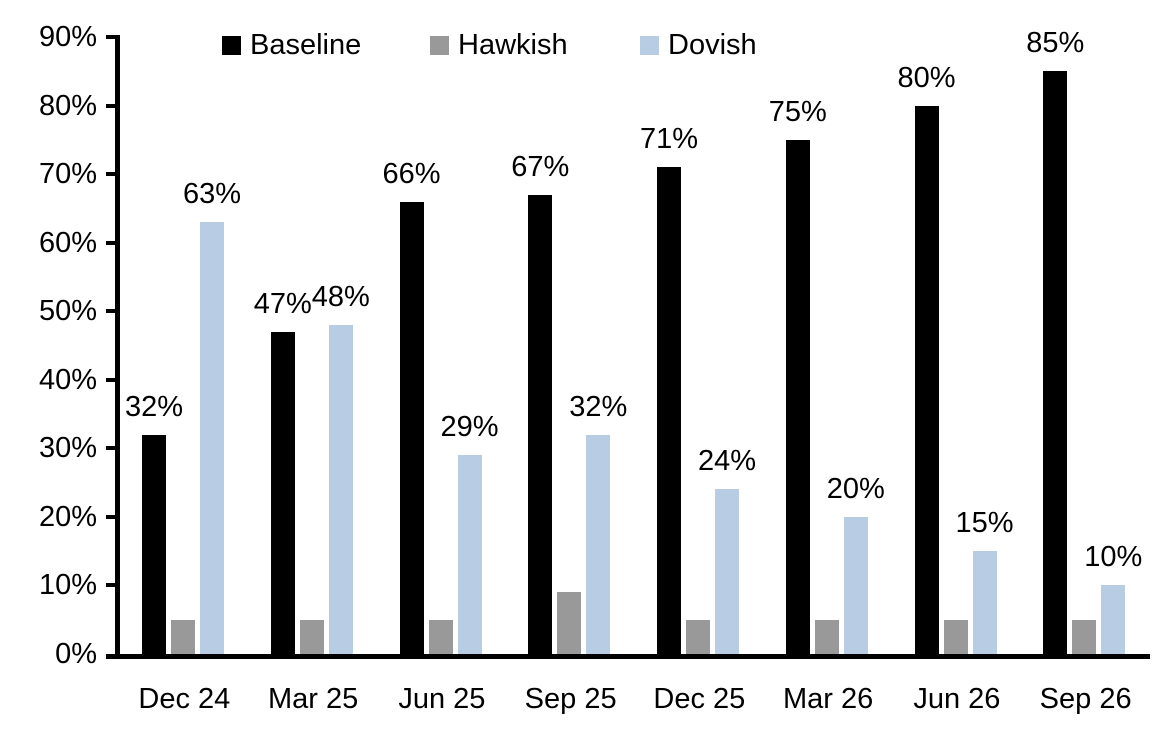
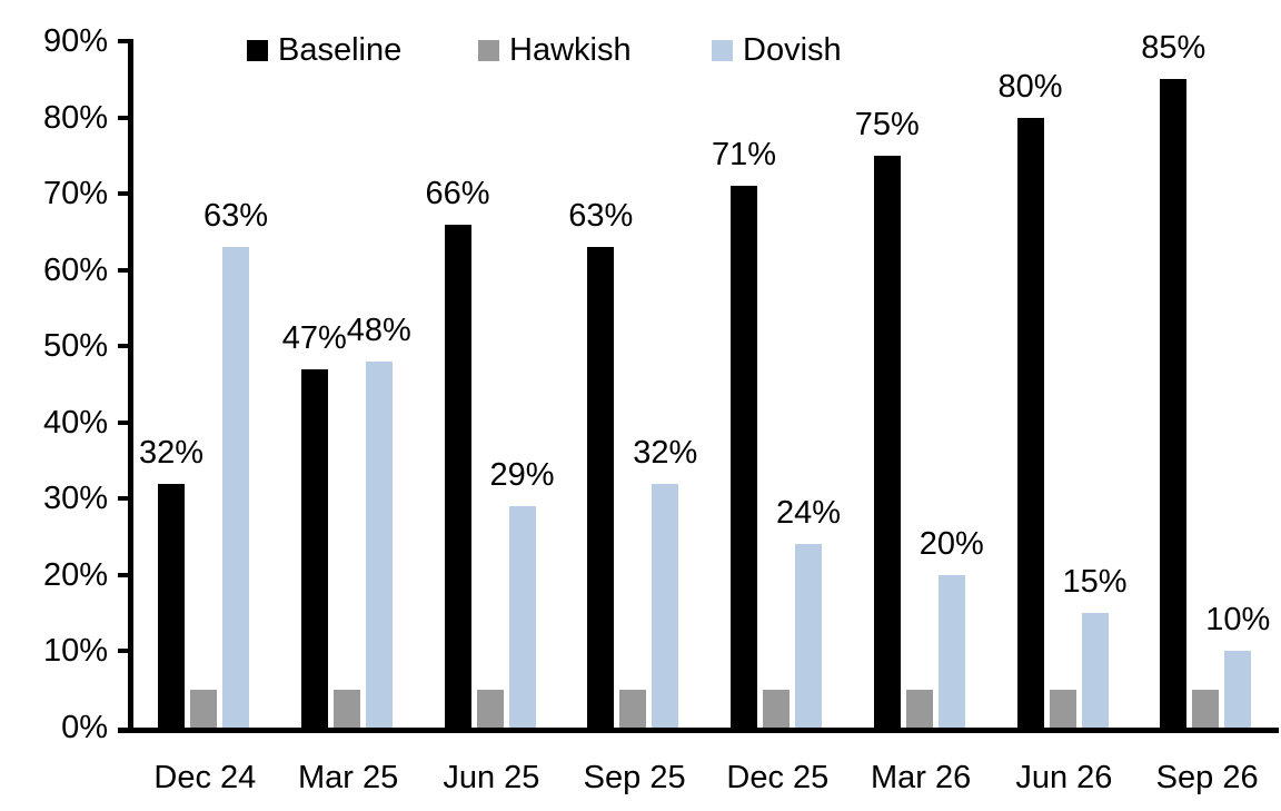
Baseline/Sep 25: 67% -> 63%
Hawkish/Sep 25: 9% -> 5%
